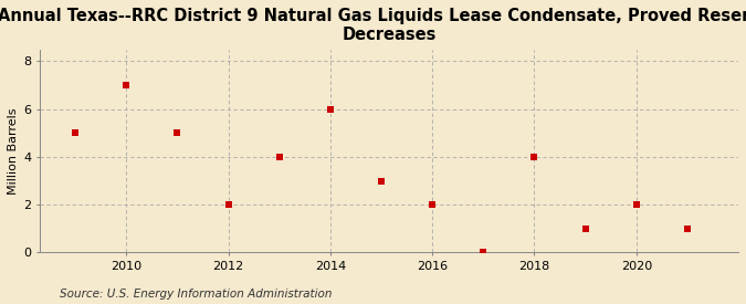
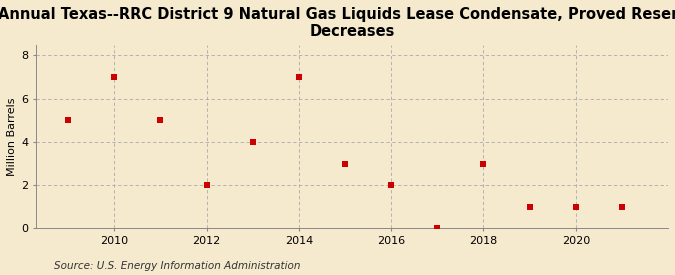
2014: 6 -> 7
2018: 4 -> 3
2020: 2 -> 1
